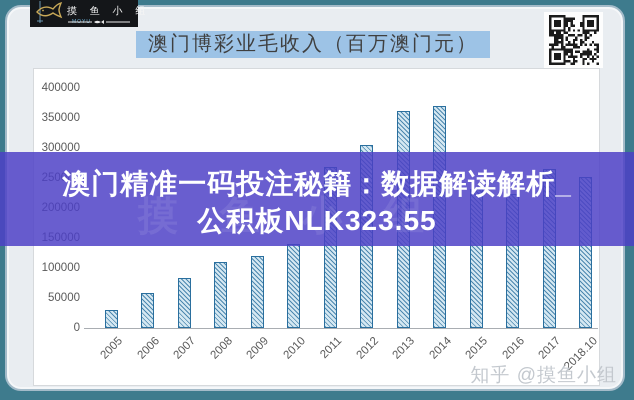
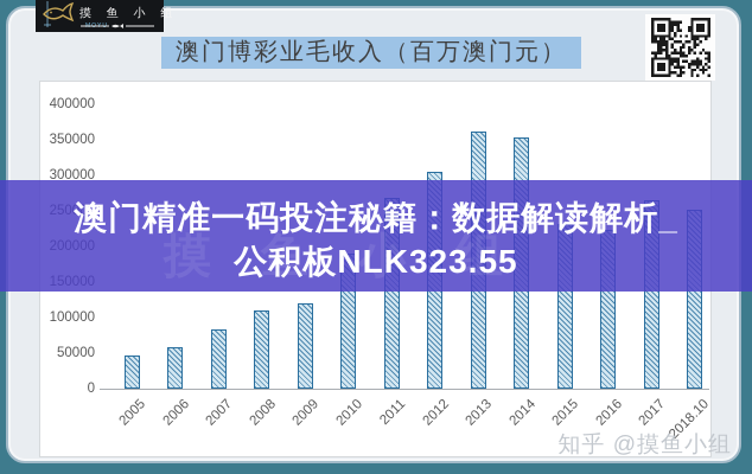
2005: 30000 -> 50000
2010: 140000 -> 190000
2014: 370000 -> 350000
